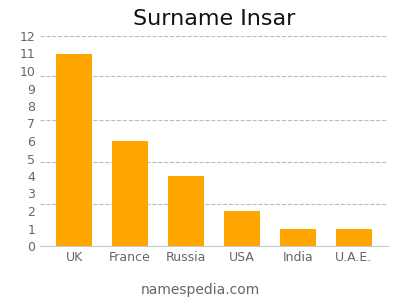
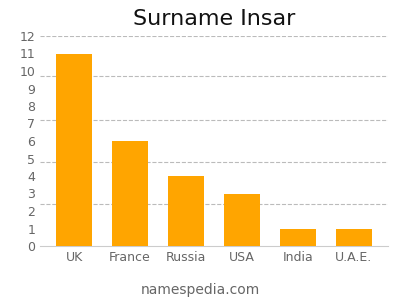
USA: 2 -> 3
